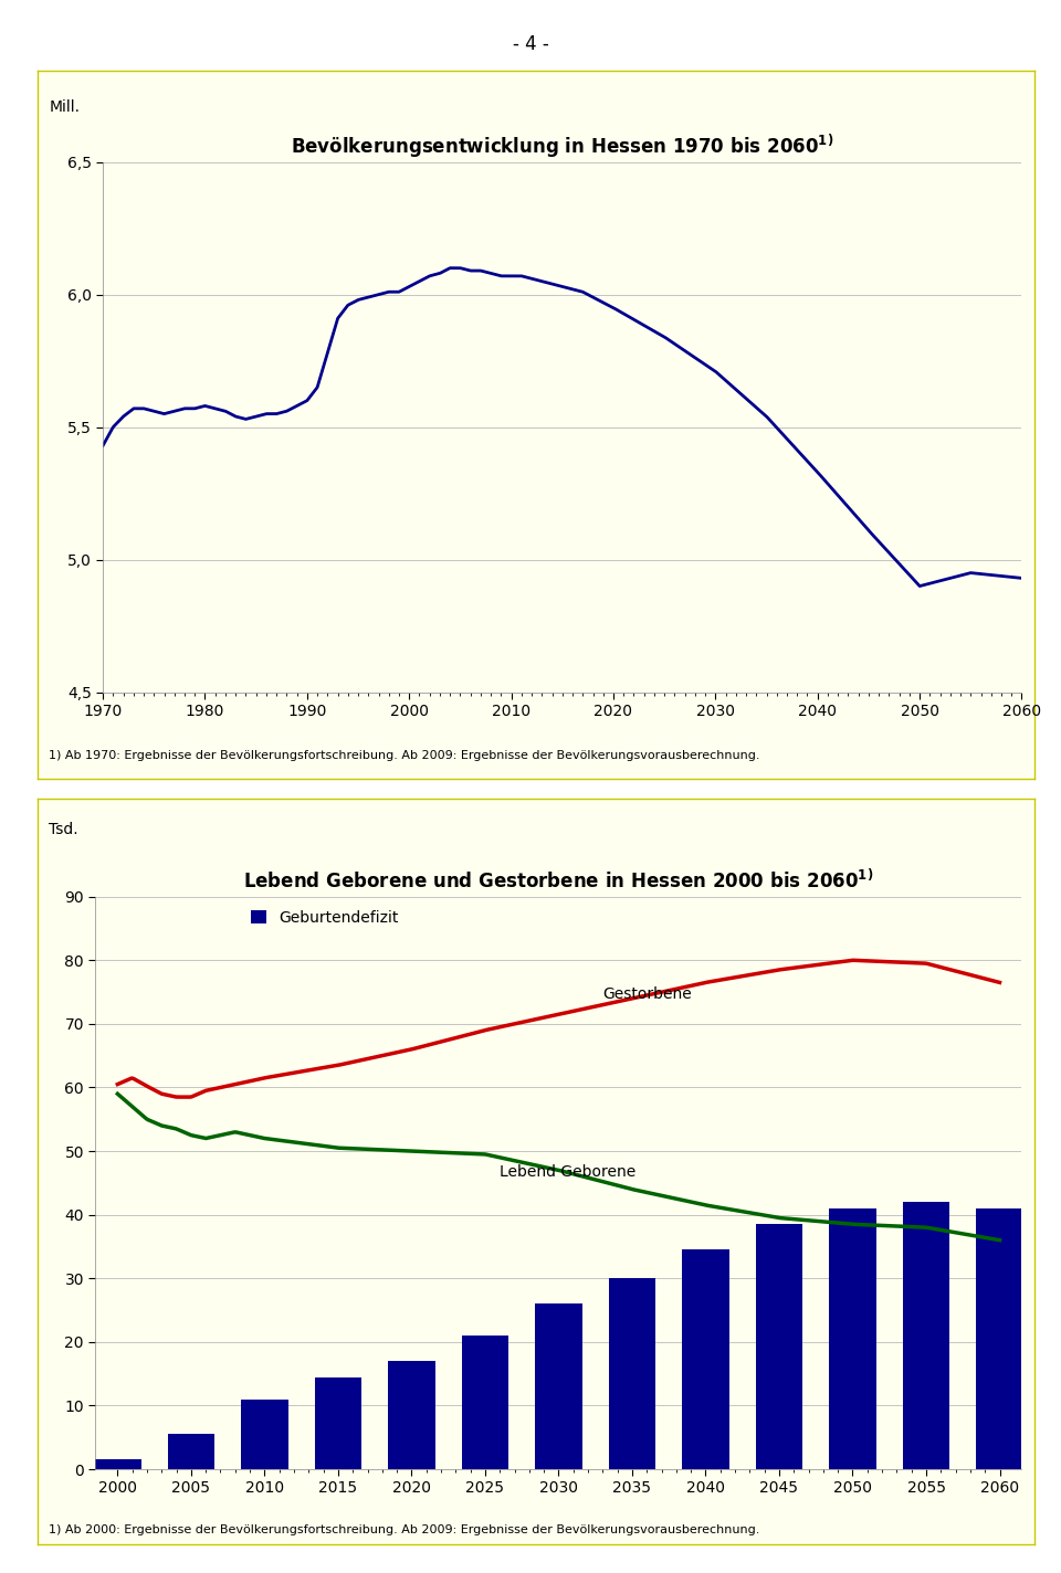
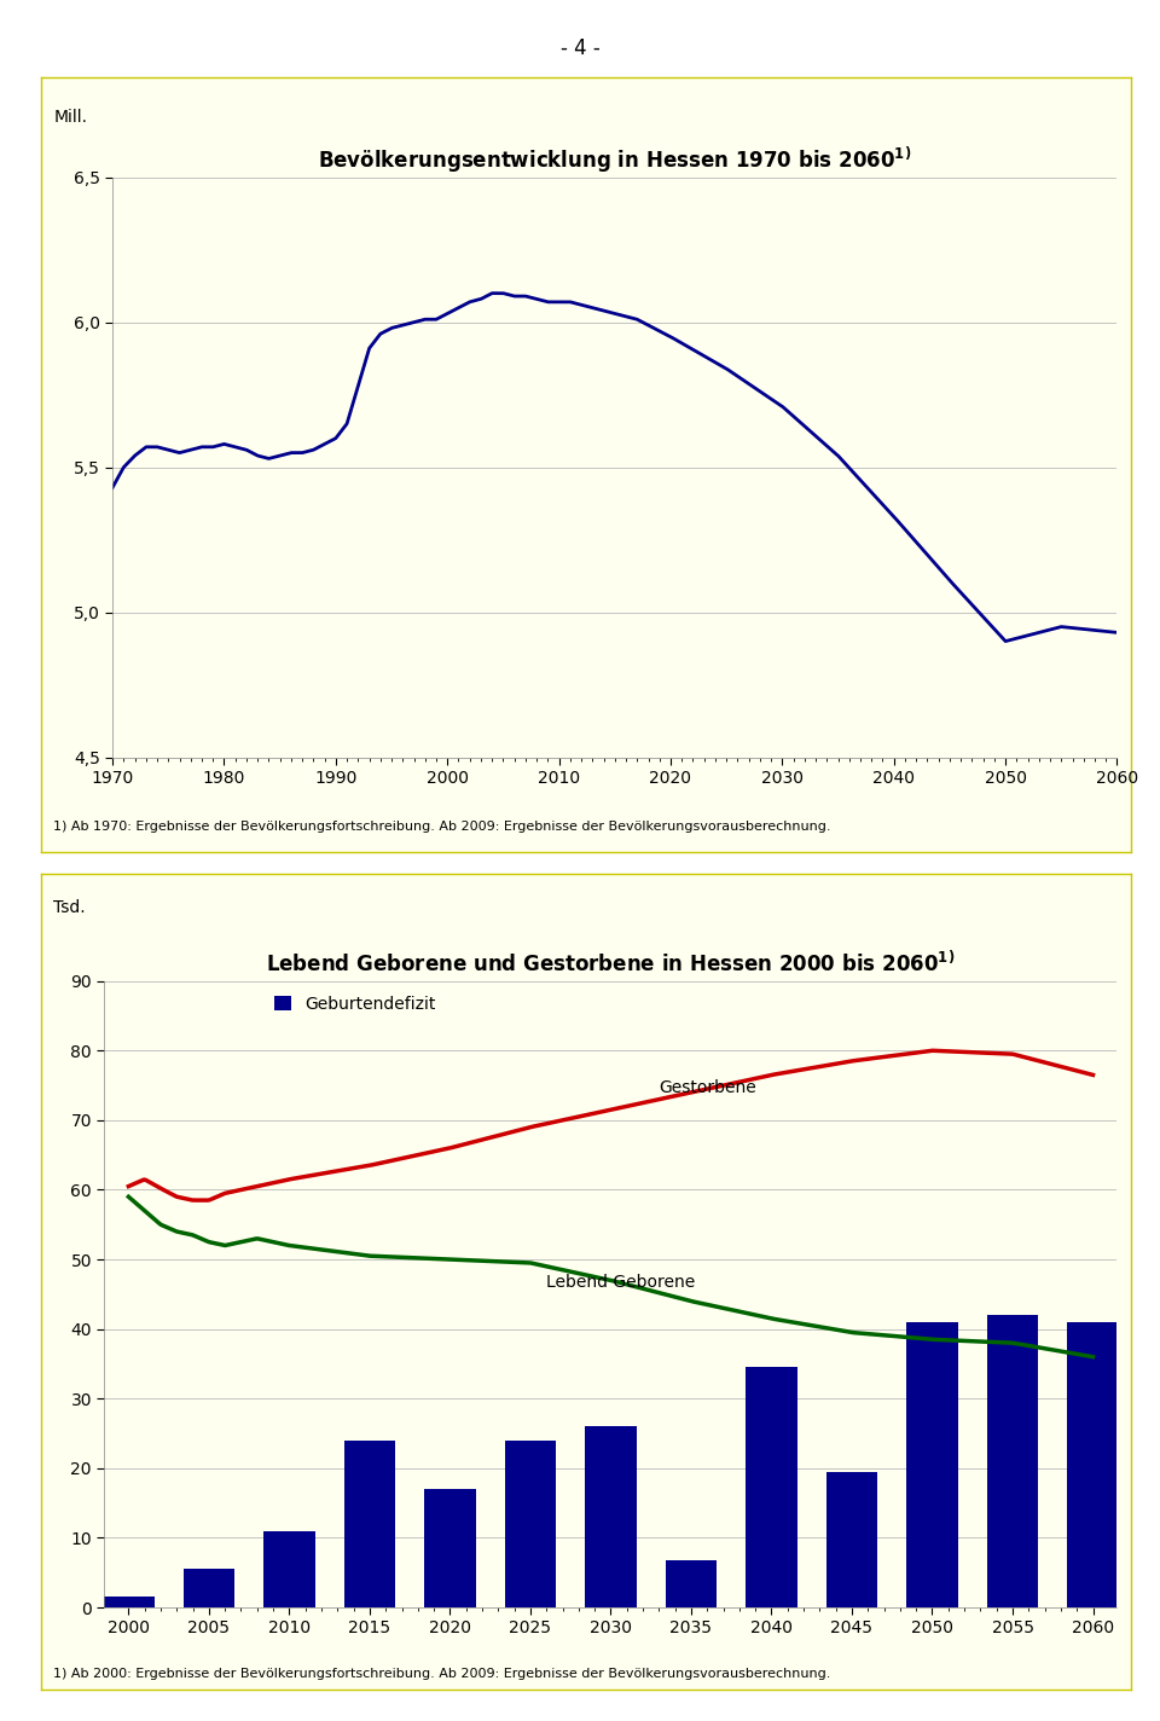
Geburtendefizit/2015: 14.5 -> 24.0
Geburtendefizit/2025: 21.0 -> 24.0
Geburtendefizit/2035: 30.0 -> 6.8
Geburtendefizit/2045: 38.5 -> 19.4
